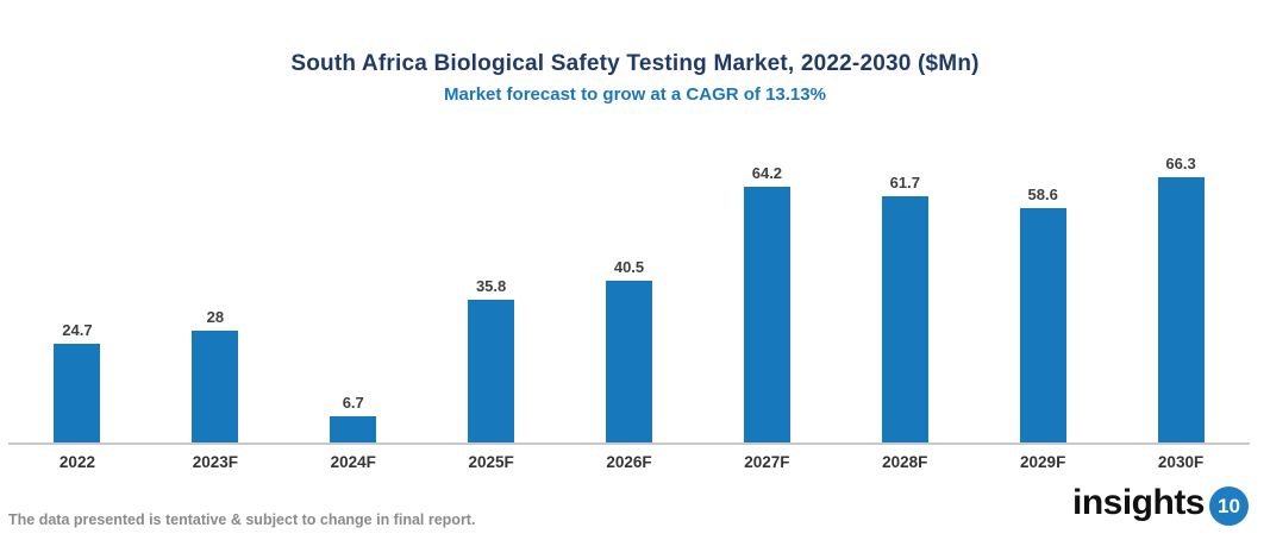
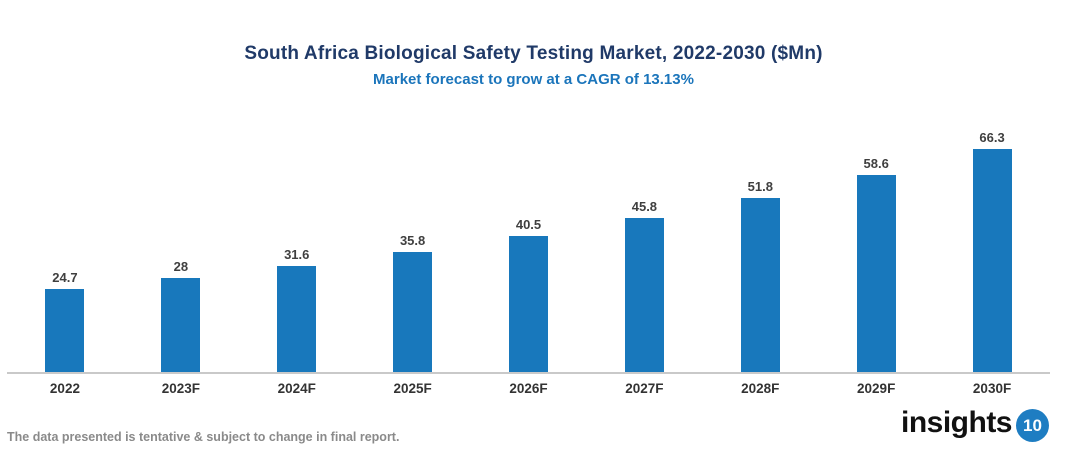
2024F: 6.7 -> 31.6
2027F: 64.2 -> 45.8
2028F: 61.7 -> 51.8
